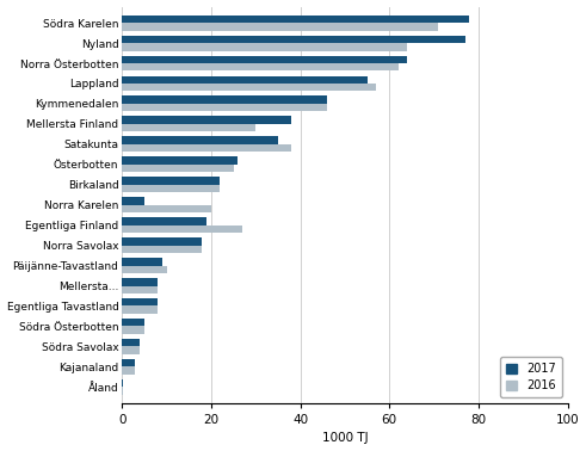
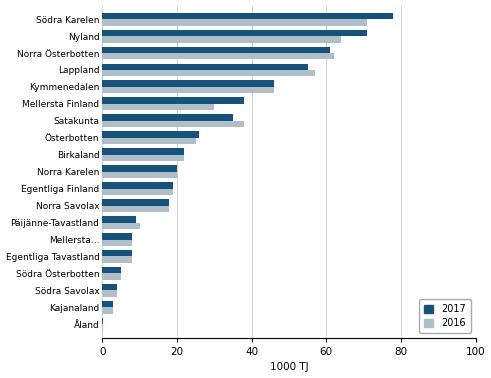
2017/Nyland: 77.0 -> 71.0
2017/Norra Österbotten: 64.0 -> 61.0
2017/Norra Karelen: 5.0 -> 20.0
2016/Egentliga Finland: 27.0 -> 19.0
